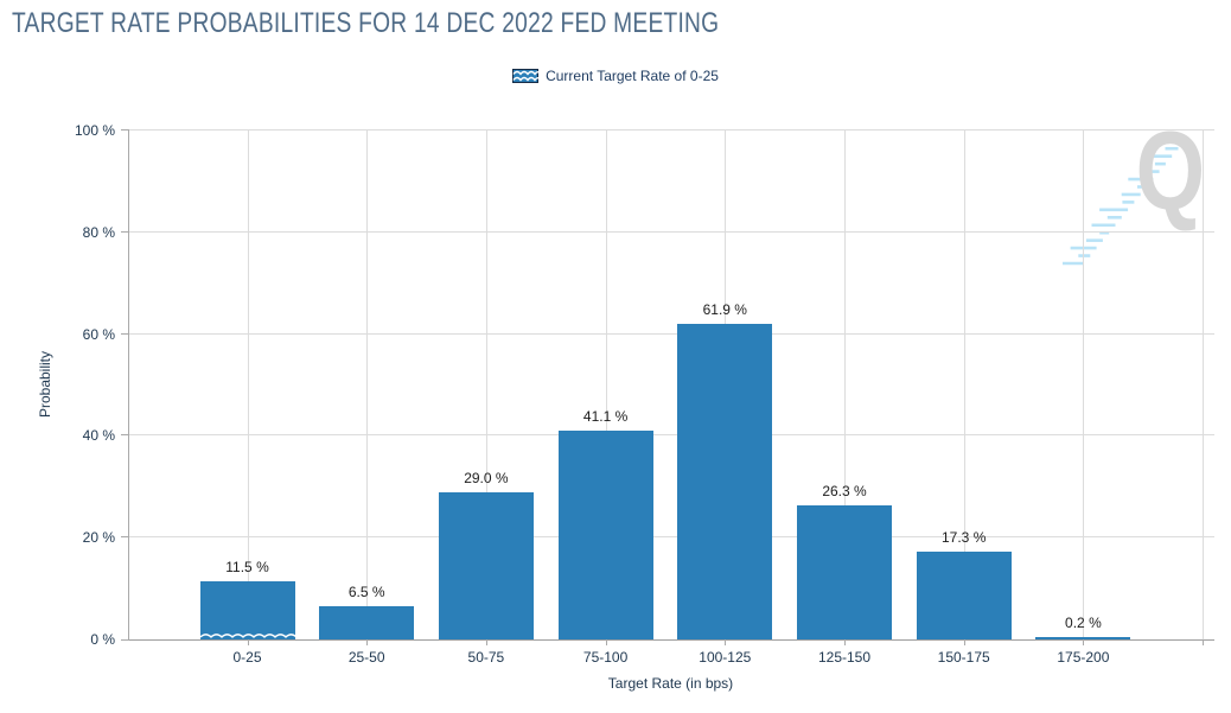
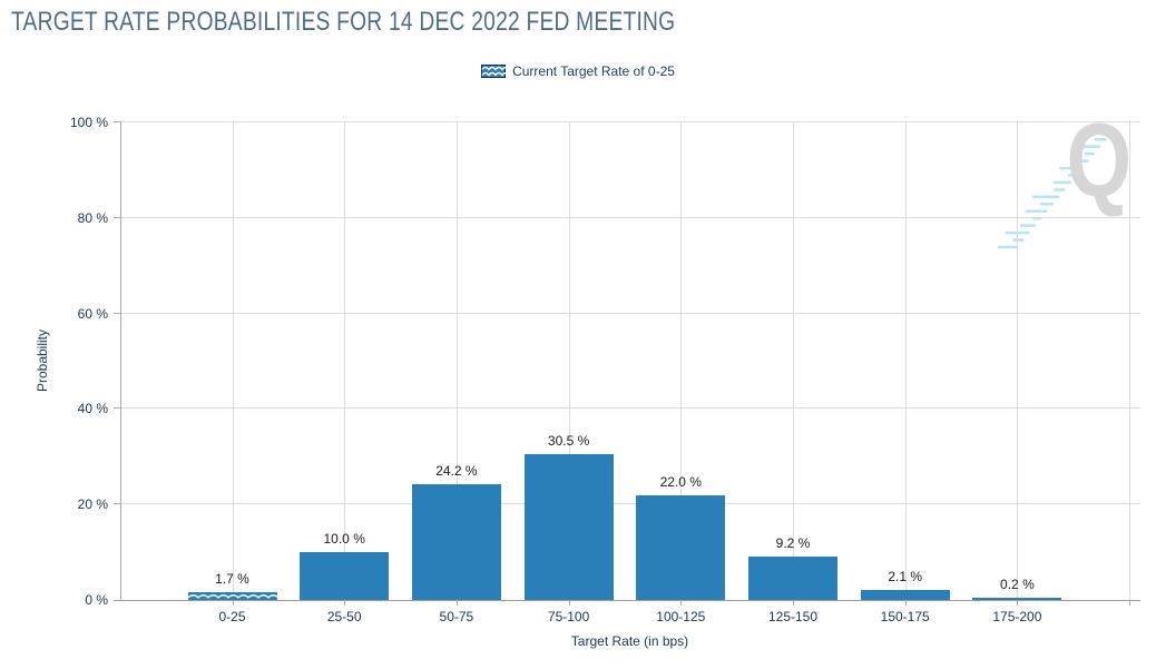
0-25: 11.5 -> 1.7
25-50: 6.5 -> 10.0
50-75: 29.0 -> 24.2
75-100: 41.1 -> 30.5
100-125: 61.9 -> 22.0
125-150: 26.3 -> 9.2
150-175: 17.3 -> 2.1
